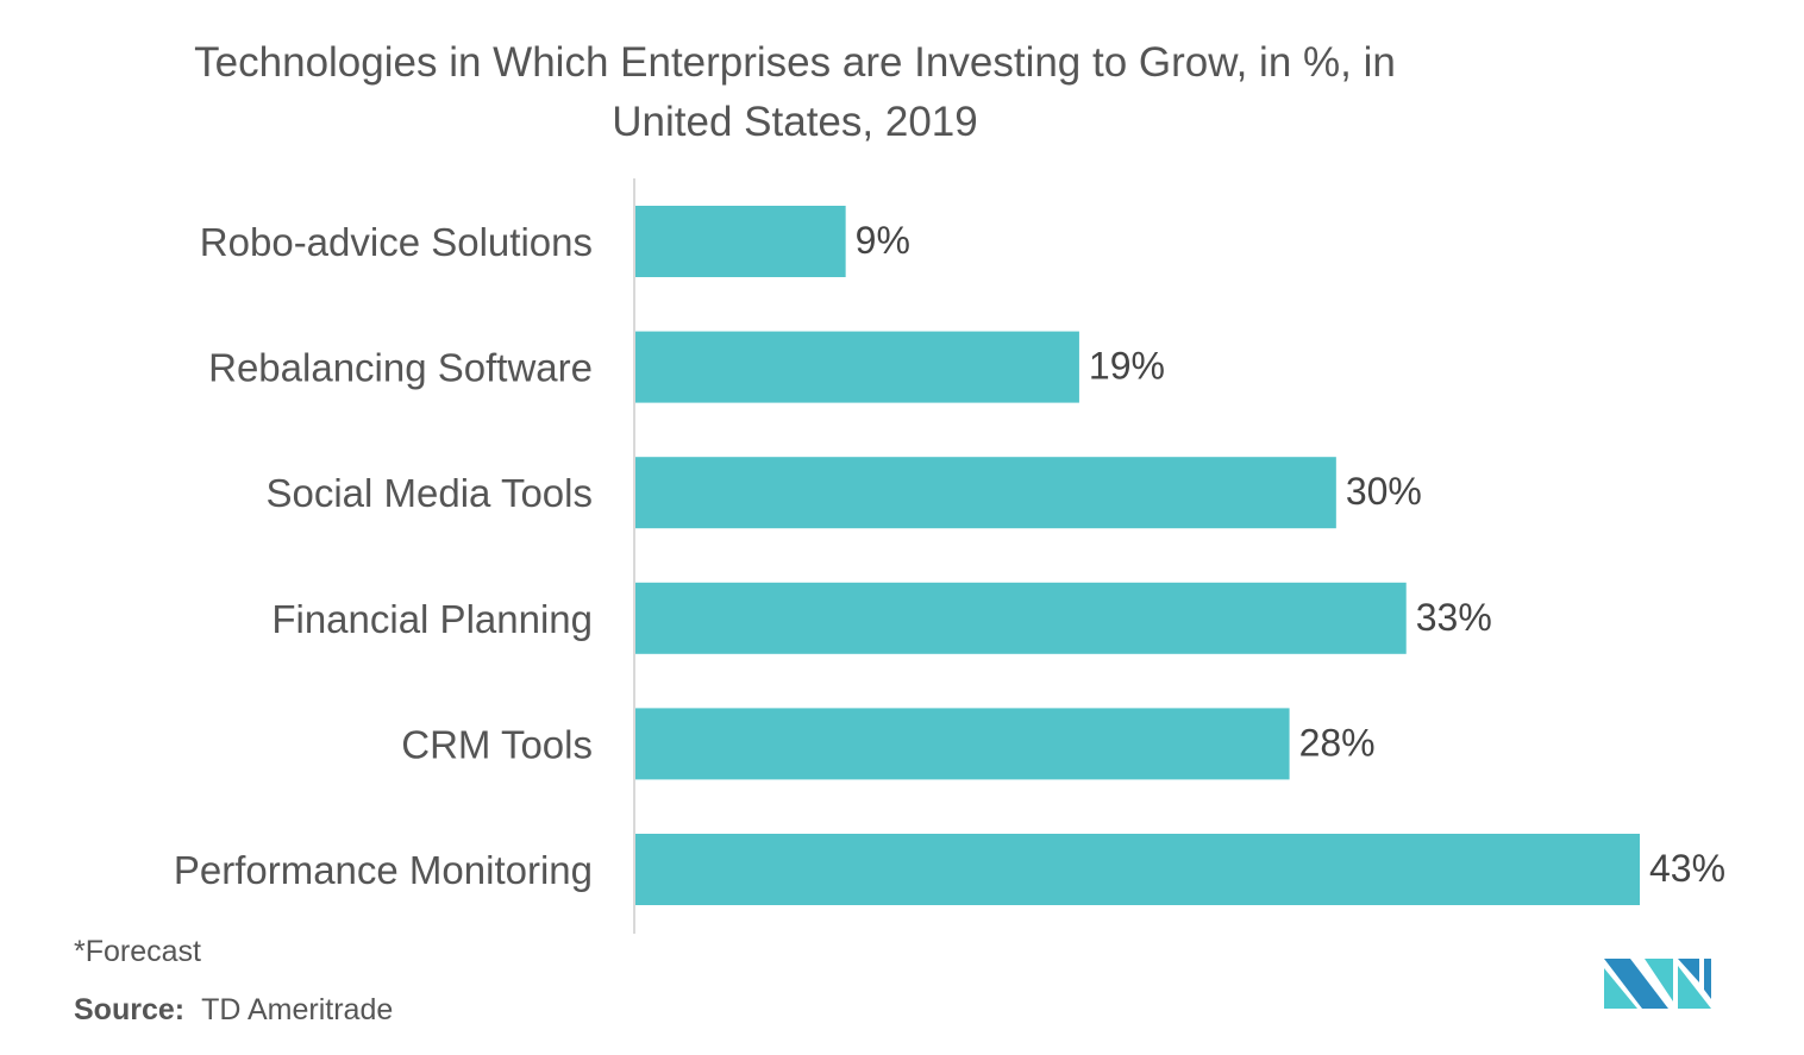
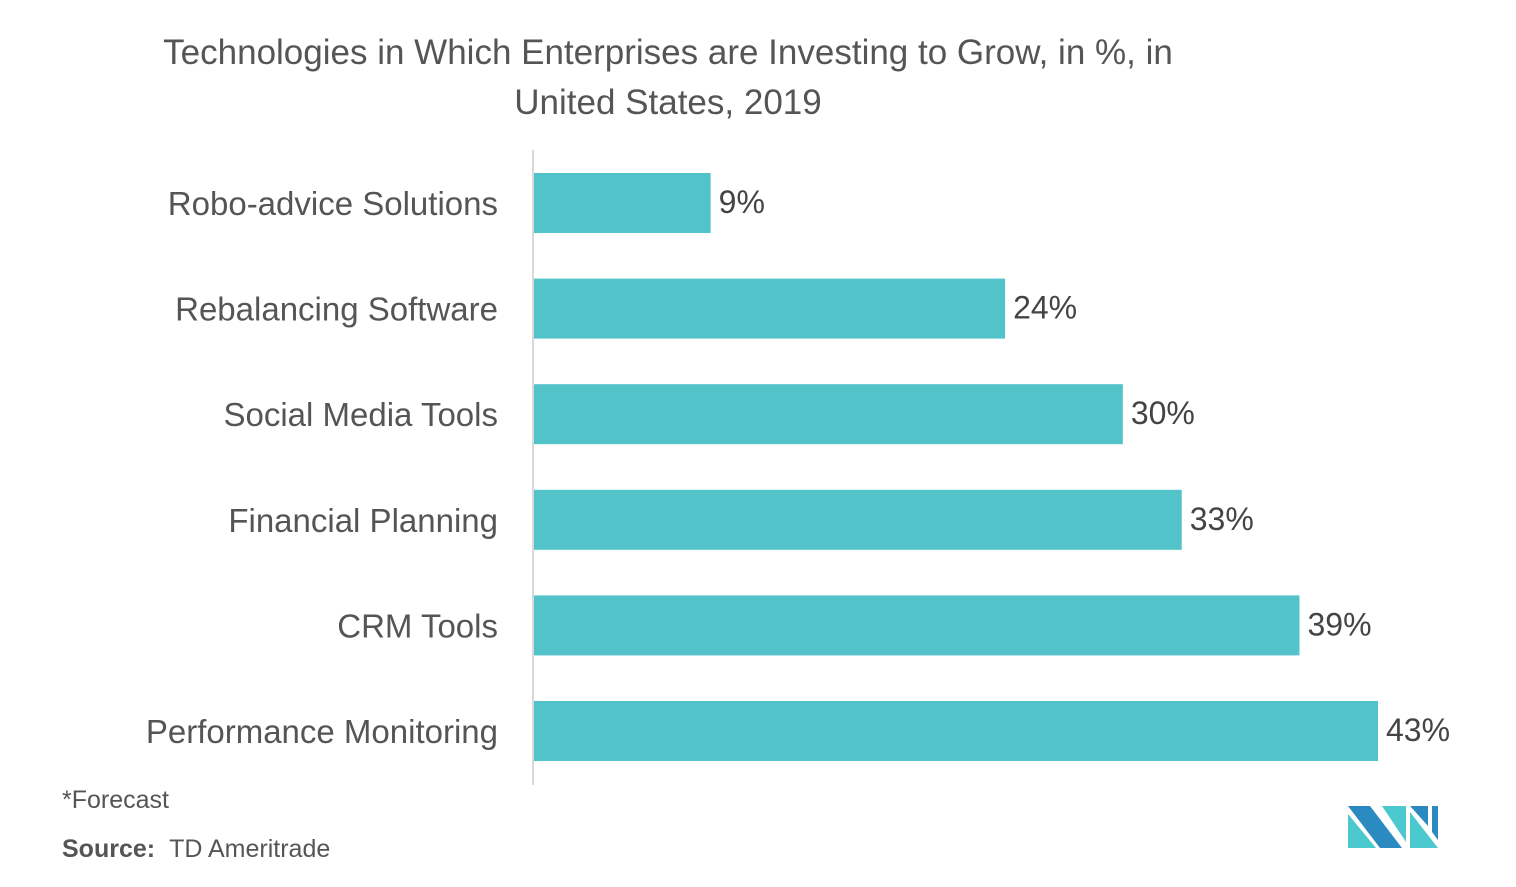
Rebalancing Software: 19% -> 24%
CRM Tools: 28% -> 39%
